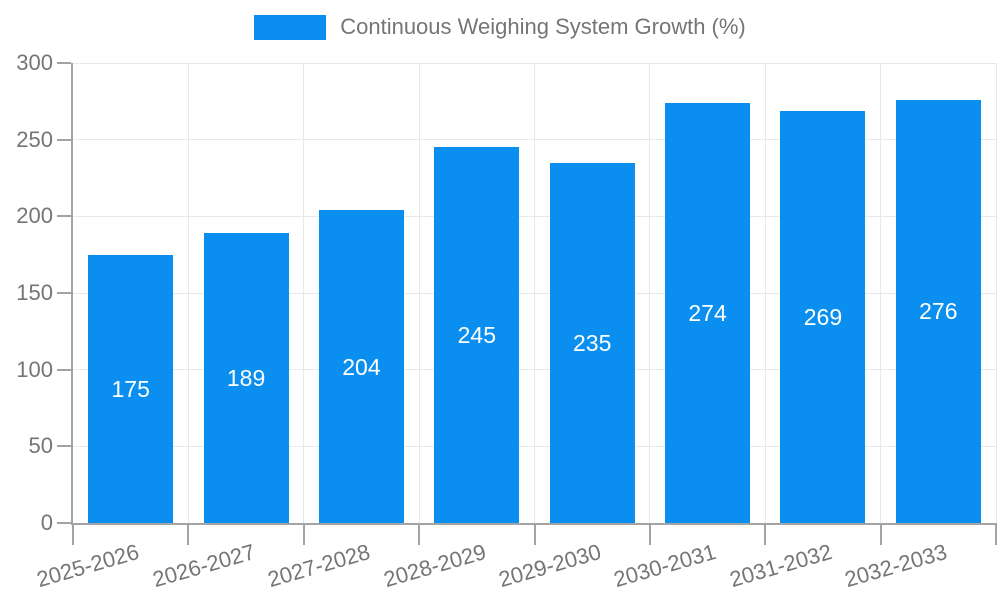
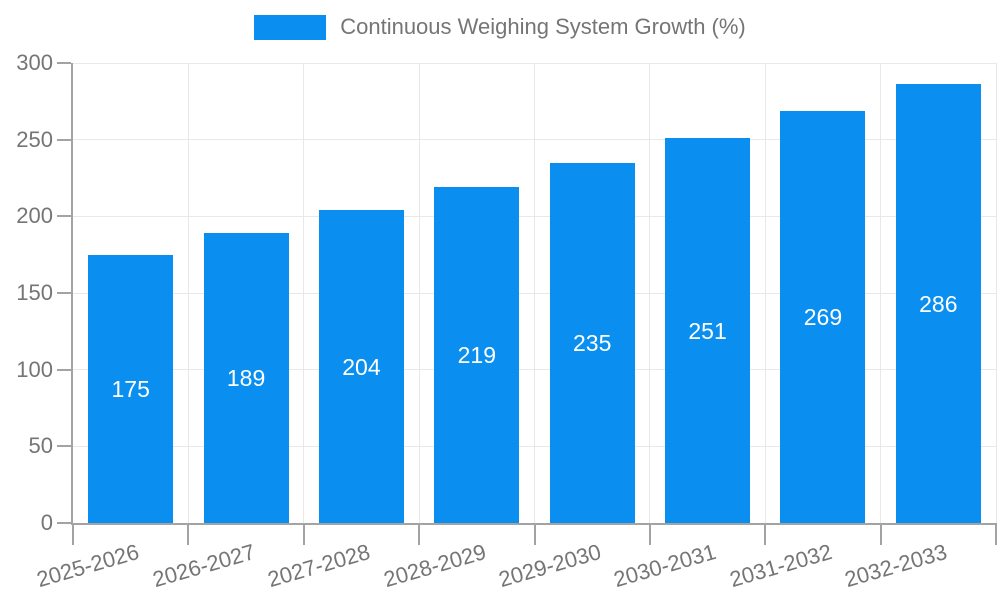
2028-2029: 245 -> 219
2030-2031: 274 -> 251
2032-2033: 276 -> 286
